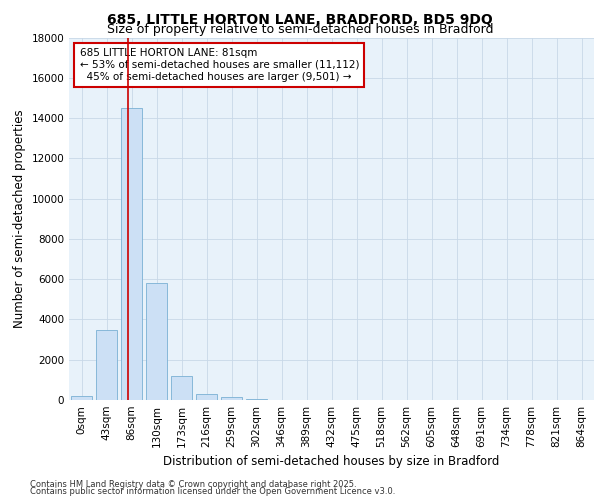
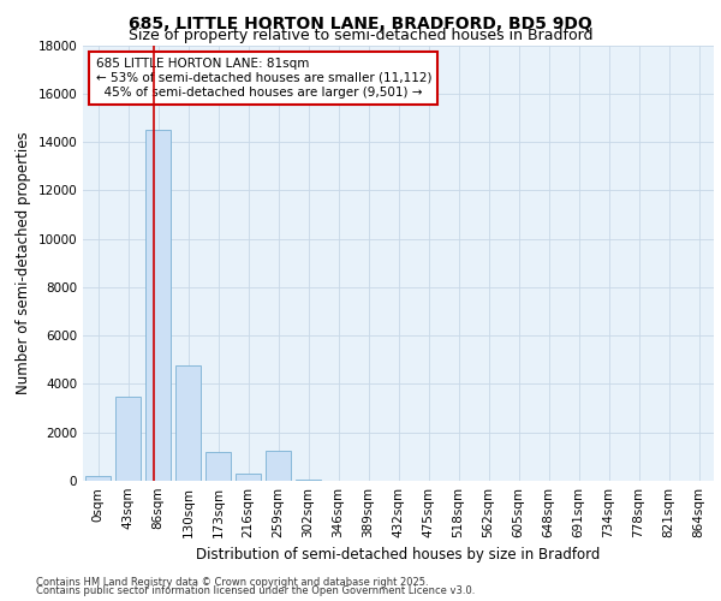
130sqm: 5800 -> 4750
259sqm: 150 -> 1250
